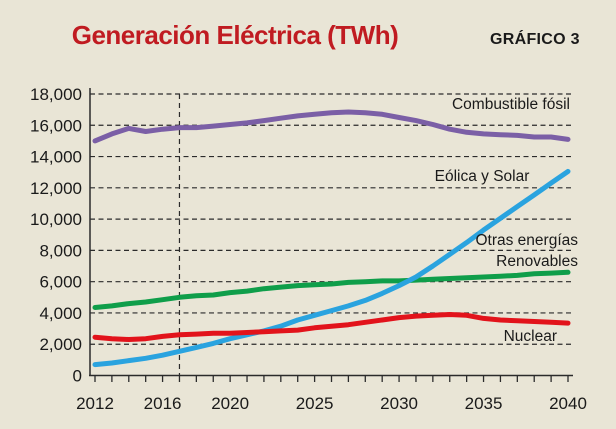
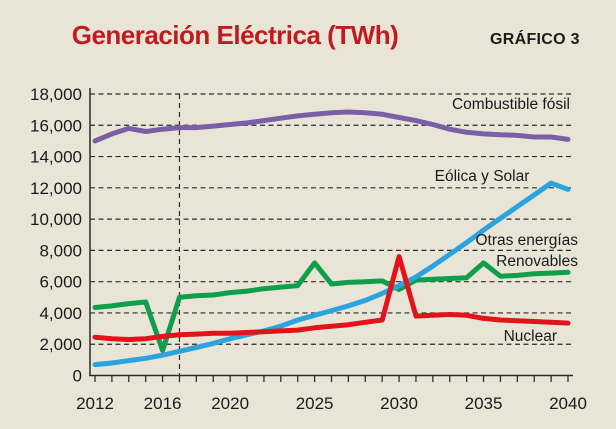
Otras energías Renovables/2016: 4800 -> 1600
Otras energías Renovables/2025: 5800 -> 7200
Otras energías Renovables/2030: 6000 -> 5500
Nuclear/2030: 3700 -> 7600
Otras energías Renovables/2035: 6300 -> 7200
Eólica y Solar/2040: 13000 -> 11900
